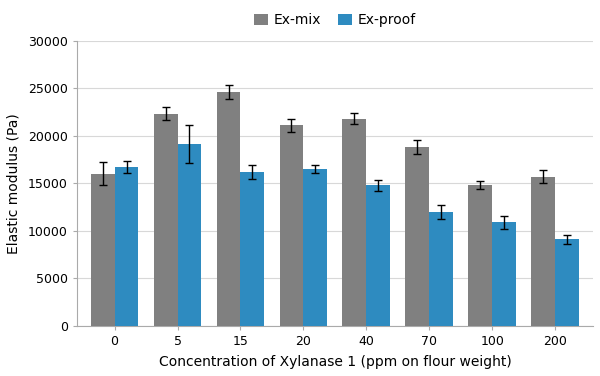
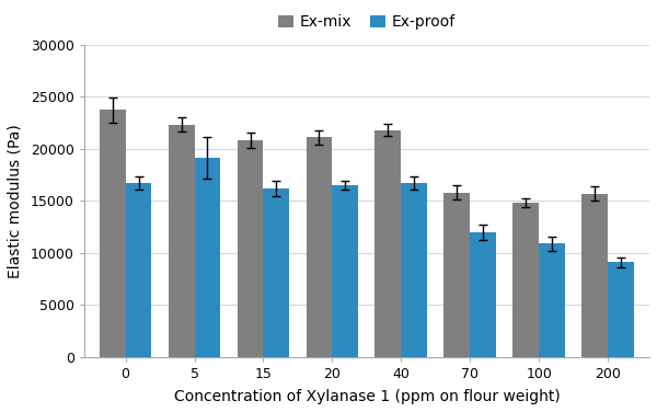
Ex-mix/0: 16000 -> 23700
Ex-mix/15: 24600 -> 20800
Ex-proof/40: 14800 -> 16700
Ex-mix/70: 18800 -> 15800
